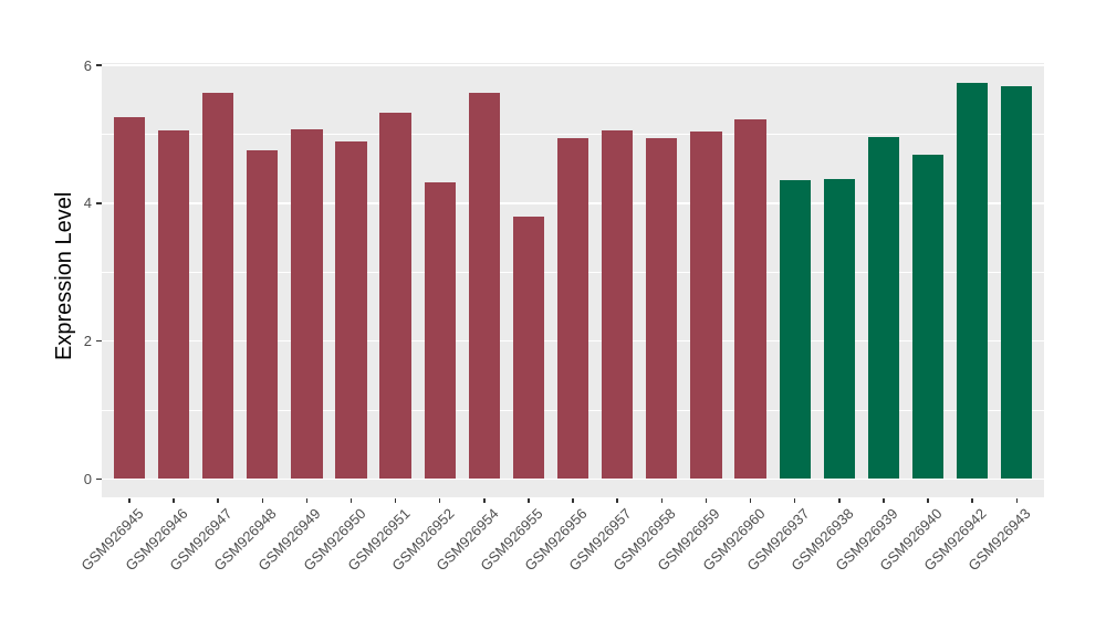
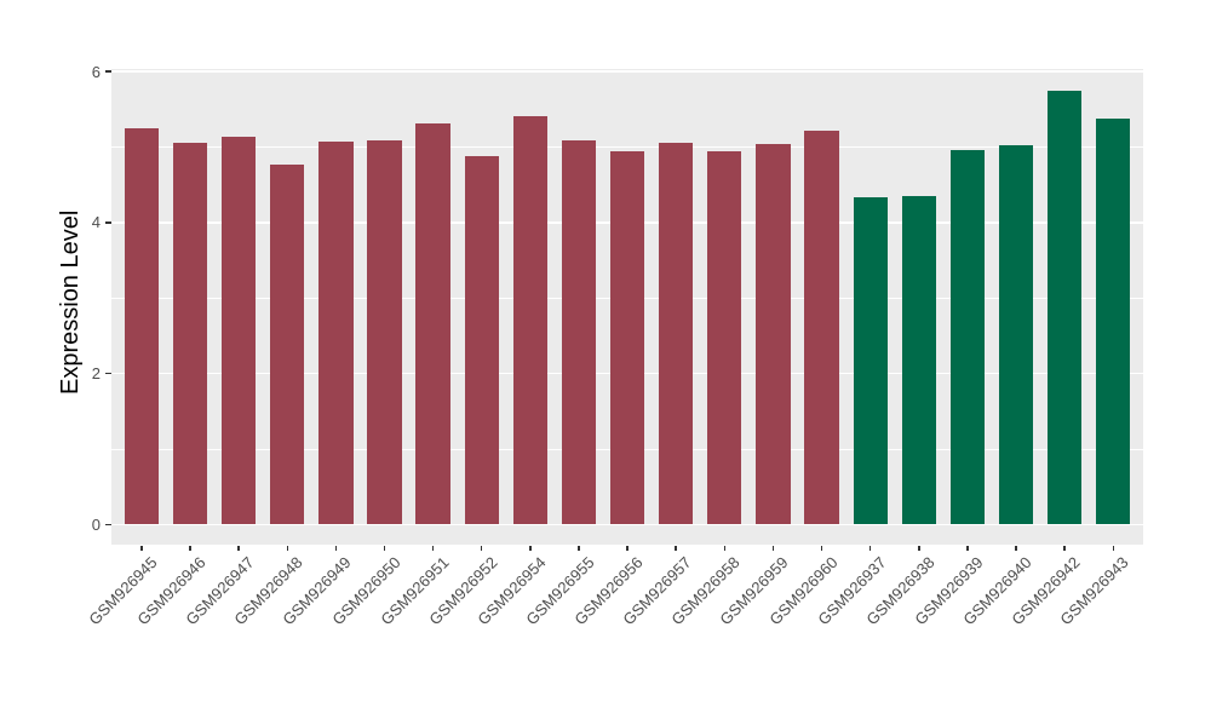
GSM926947: 5.6 -> 5.1
GSM926950: 4.9 -> 5.1
GSM926952: 4.3 -> 4.9
GSM926954: 5.6 -> 5.4
GSM926955: 3.8 -> 5.1
GSM926940: 4.7 -> 5.0
GSM926943: 5.7 -> 5.4
